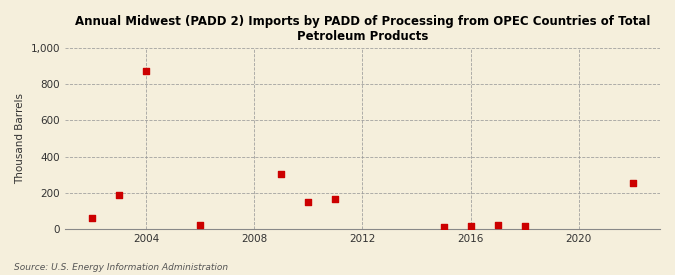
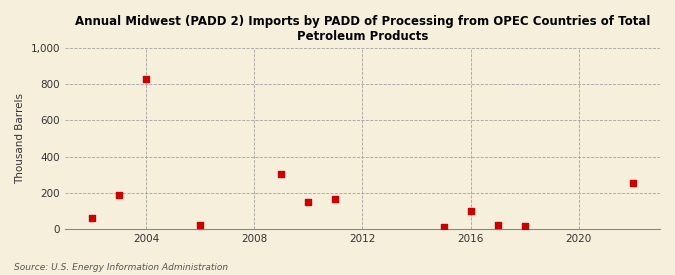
2004: 880 -> 830
2016: 20 -> 100
